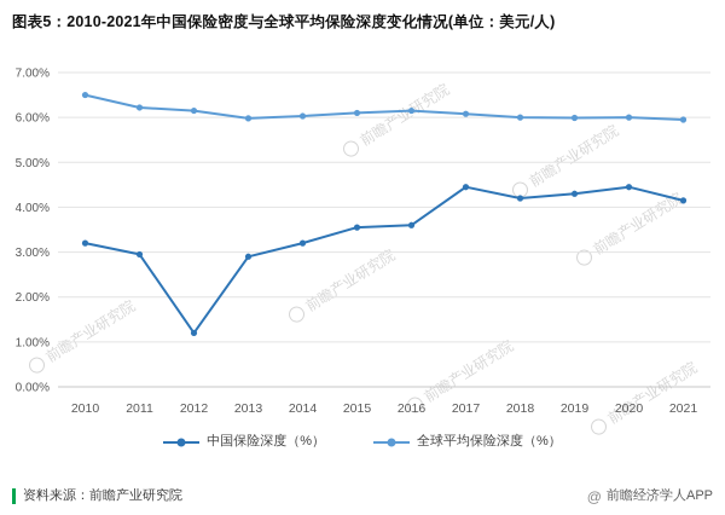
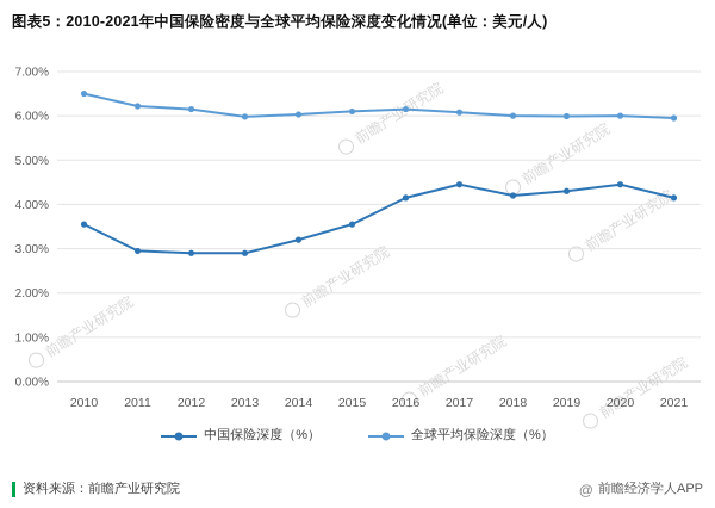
中国保险深度（%）/2010: 3.2% -> 3.5%
中国保险深度（%）/2012: 1.2% -> 2.9%
中国保险深度（%）/2016: 3.6% -> 4.2%
